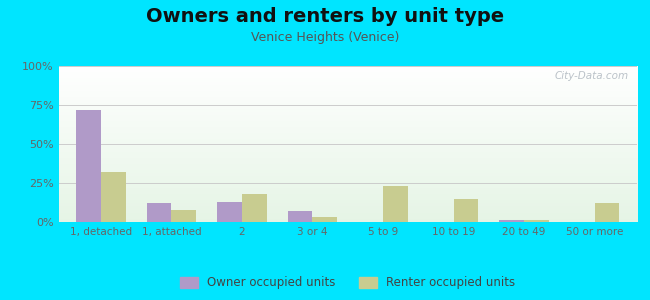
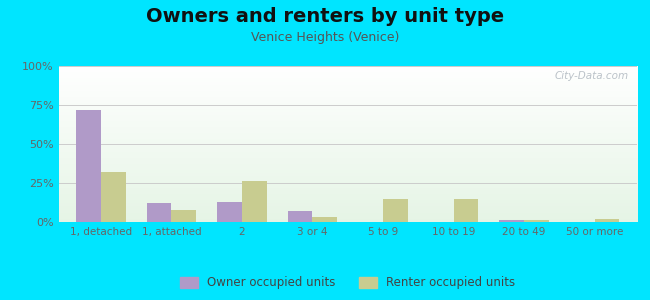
Renter occupied units/2: 18% -> 26%
Renter occupied units/5 to 9: 23% -> 15%
Renter occupied units/50 or more: 12% -> 2%
